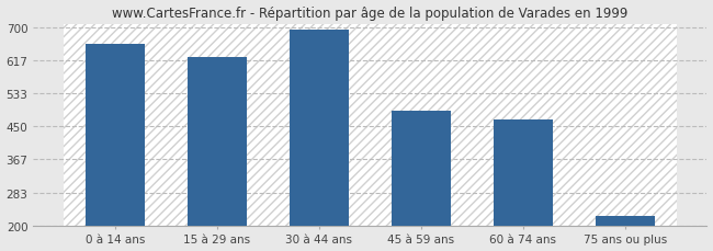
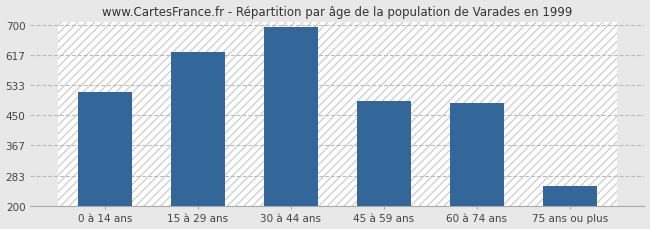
0 à 14 ans: 660 -> 515
60 à 74 ans: 468 -> 485
75 ans ou plus: 225 -> 255
